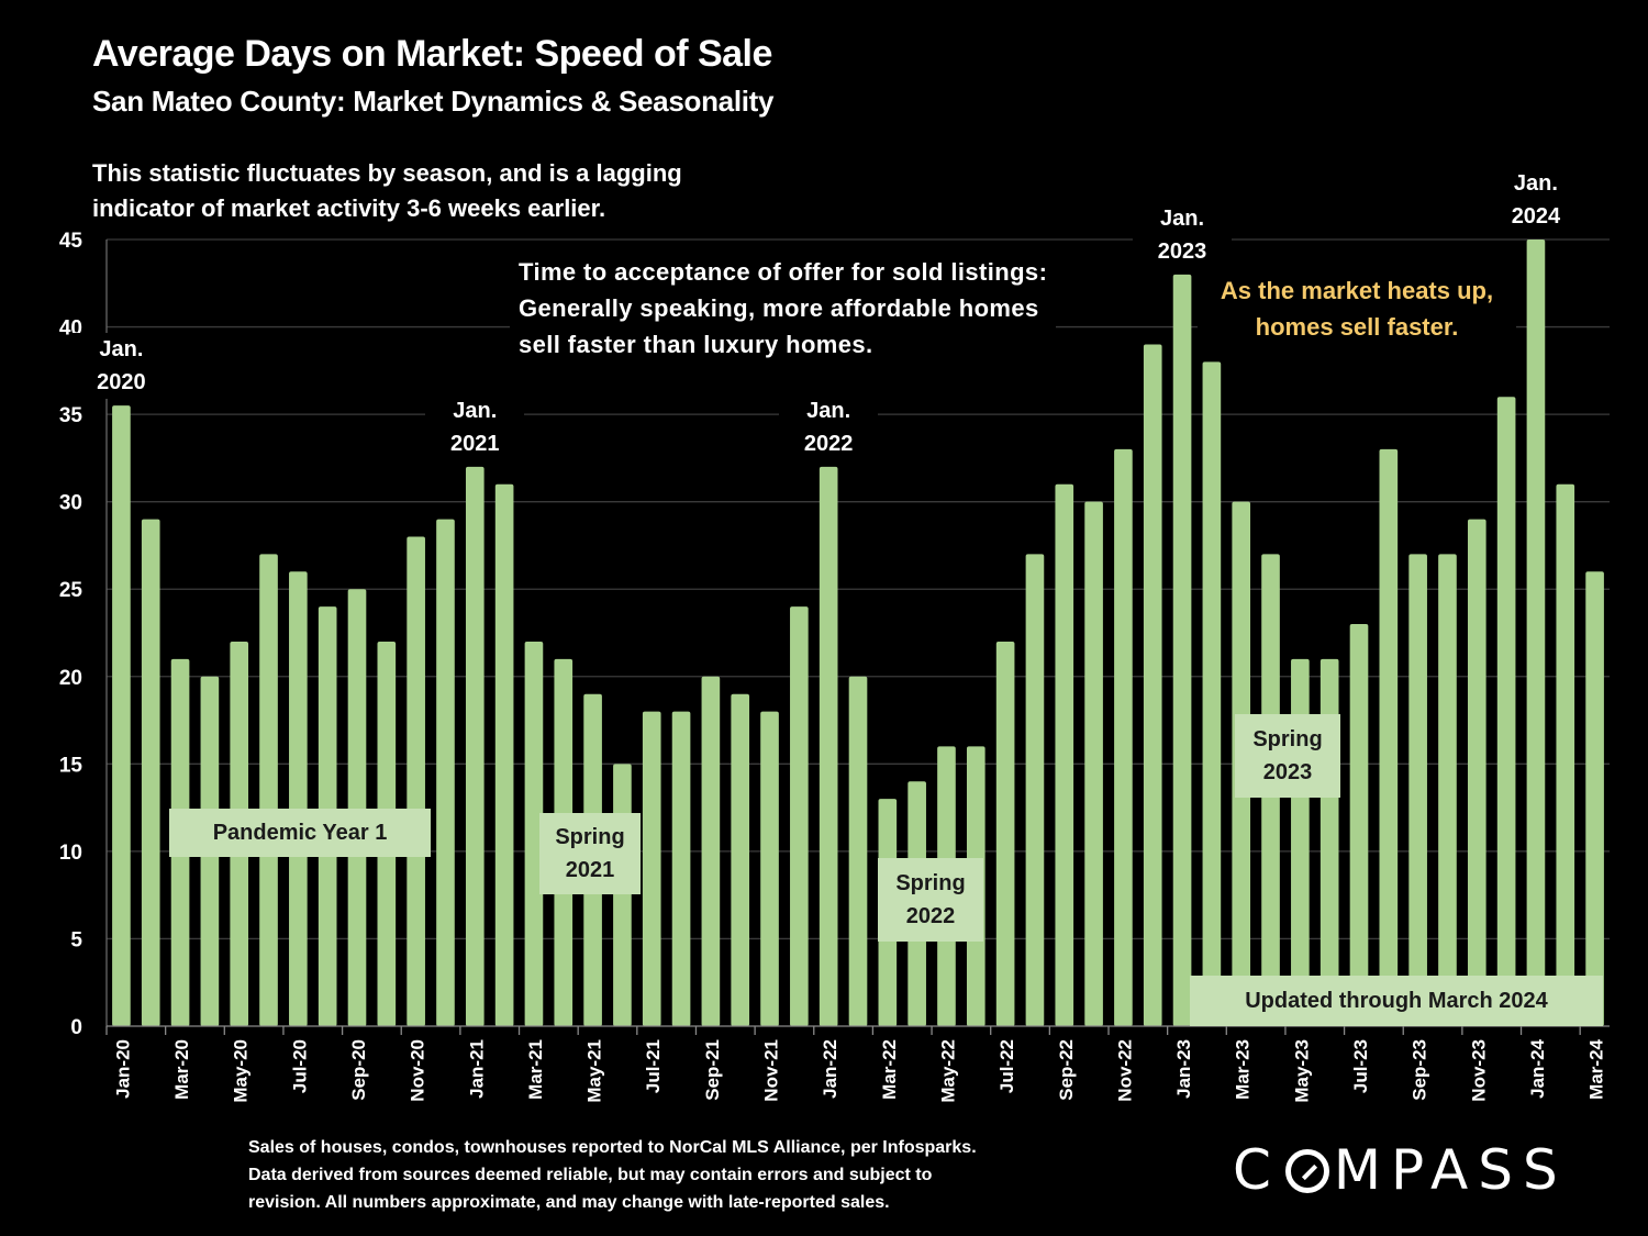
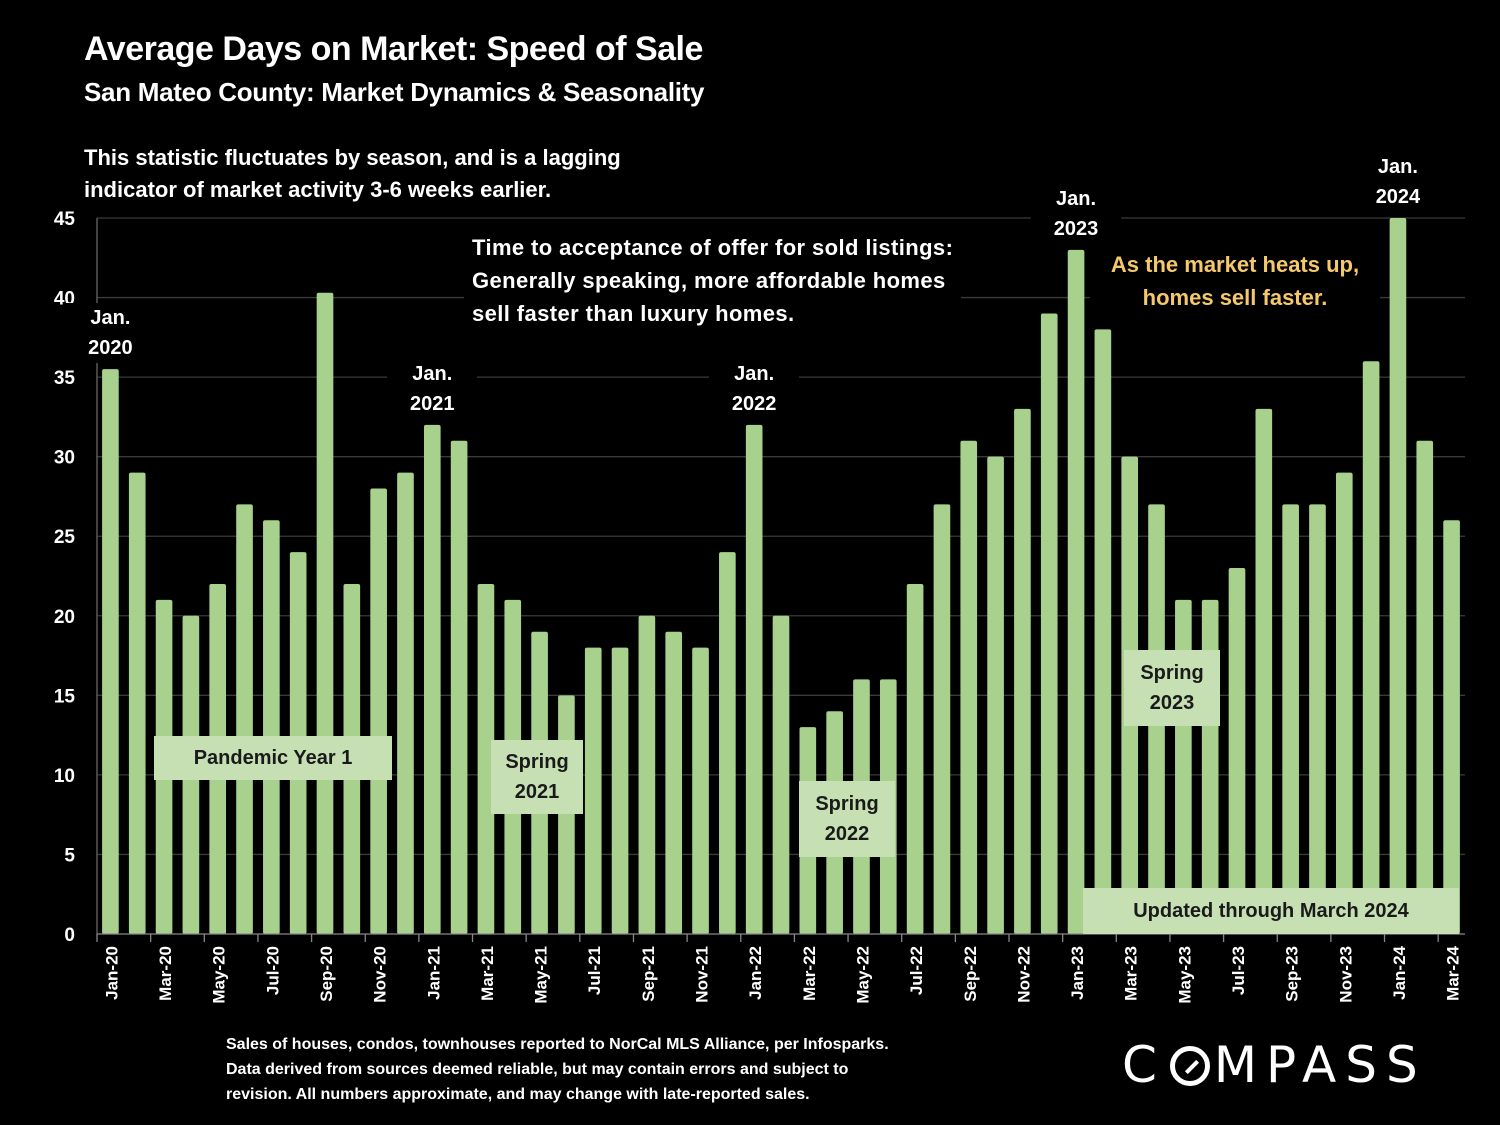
Sep-20: 25.0 -> 40.3
